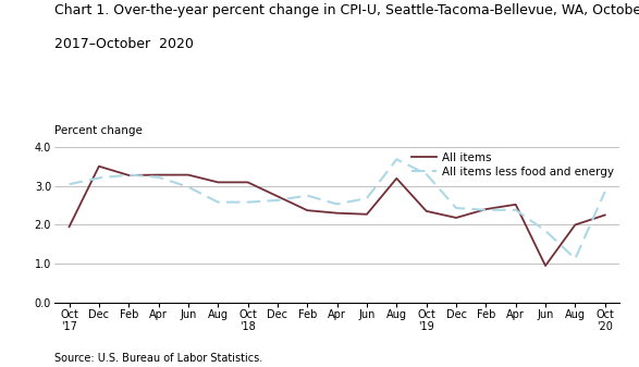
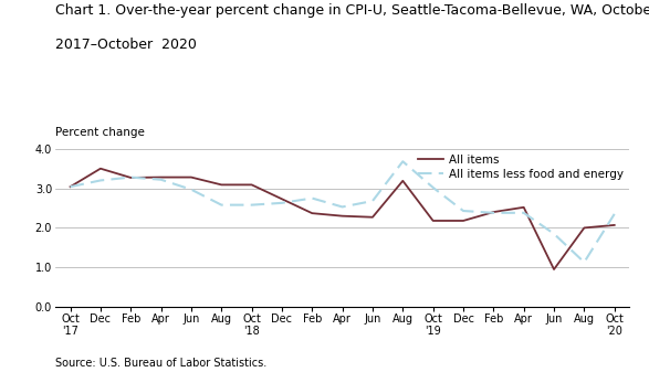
All items/Oct '17: 1.95 -> 3.04
All items/Oct '19: 2.35 -> 2.18
All items less food and energy/Oct '19: 3.30 -> 3.02
All items/Oct '20: 2.25 -> 2.07
All items less food and energy/Oct '20: 2.85 -> 2.35
